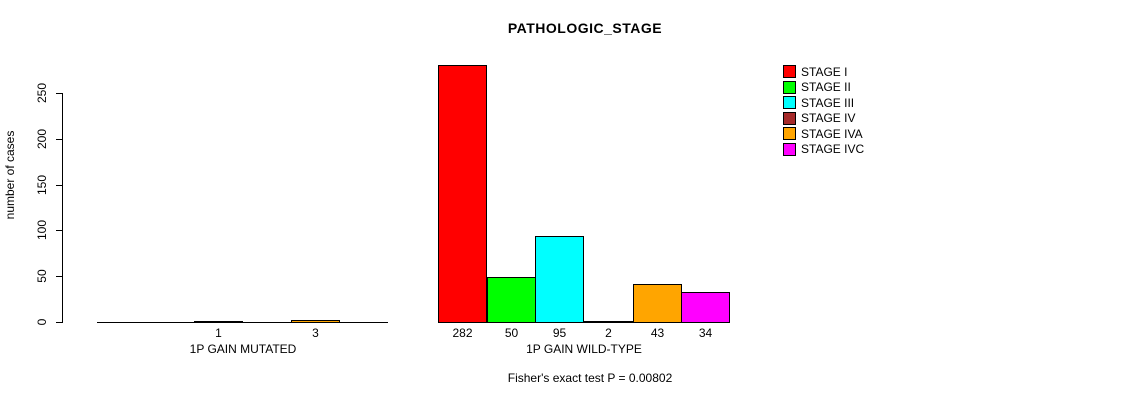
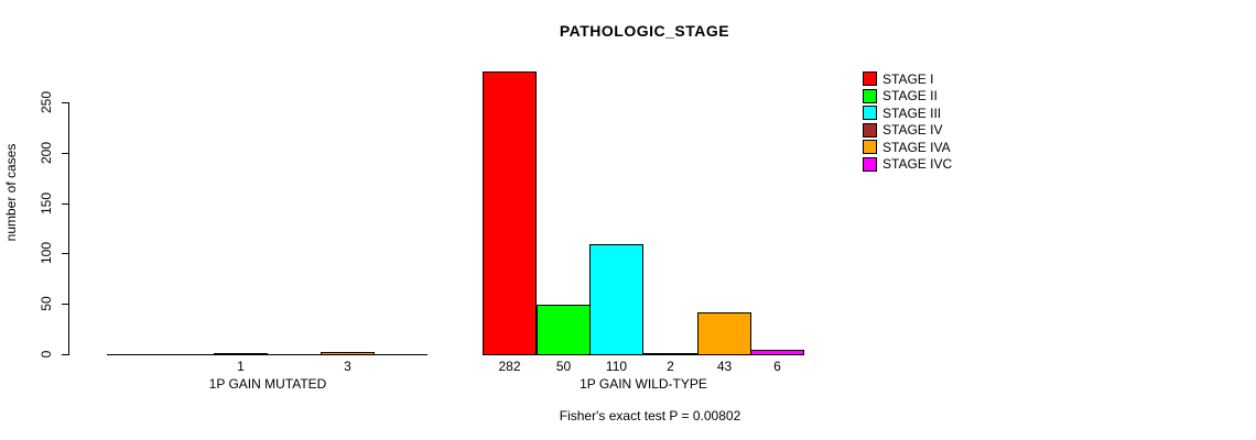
STAGE III/1P GAIN WILD-TYPE: 95 -> 110
STAGE IVC/1P GAIN WILD-TYPE: 34 -> 6
